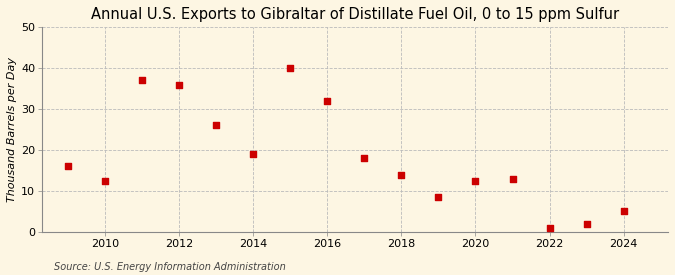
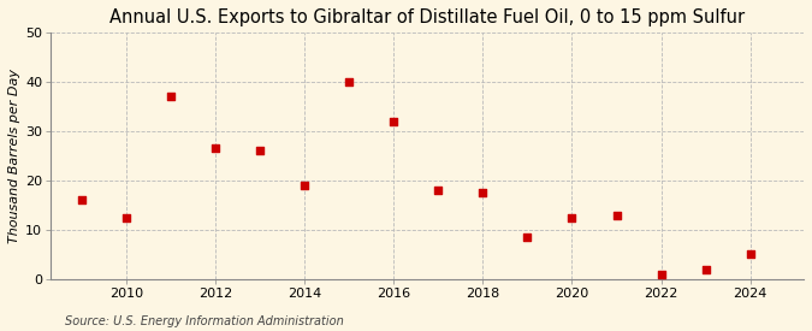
2012: 36.0 -> 26.5
2018: 14.0 -> 17.5
